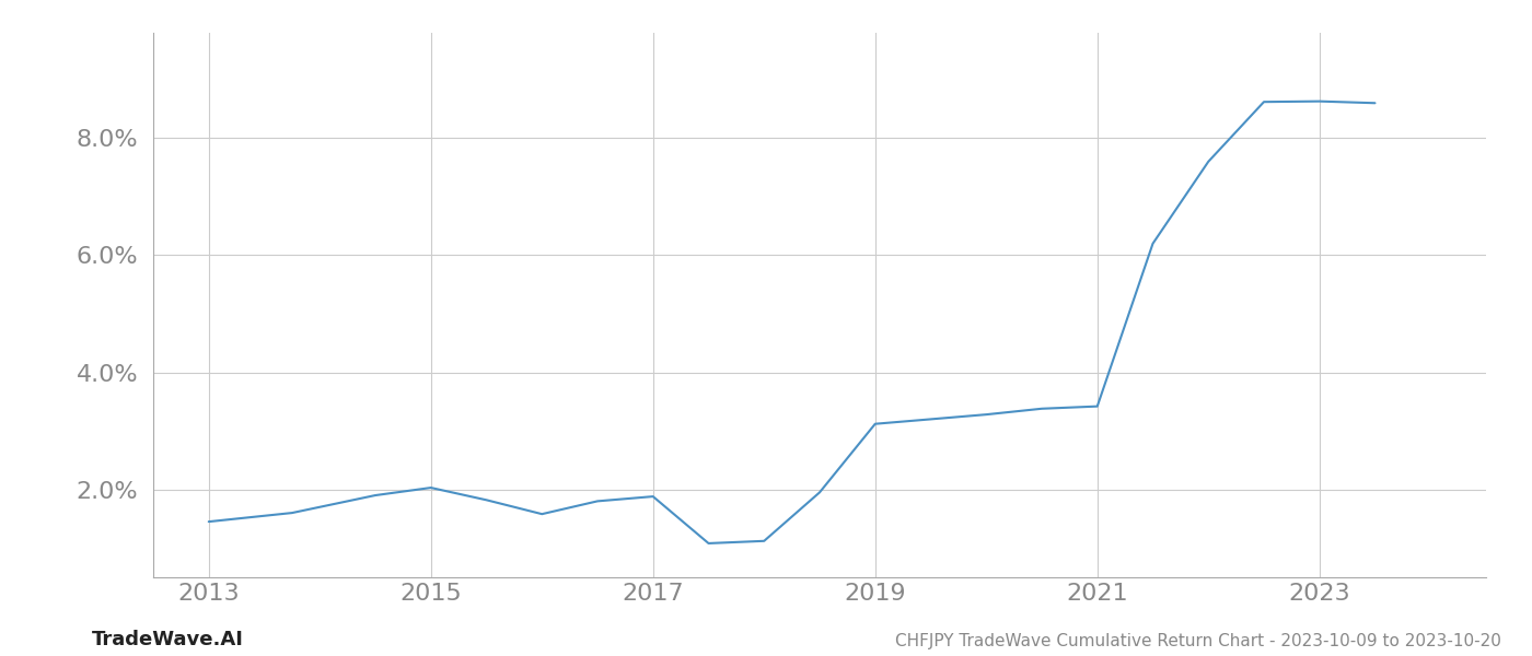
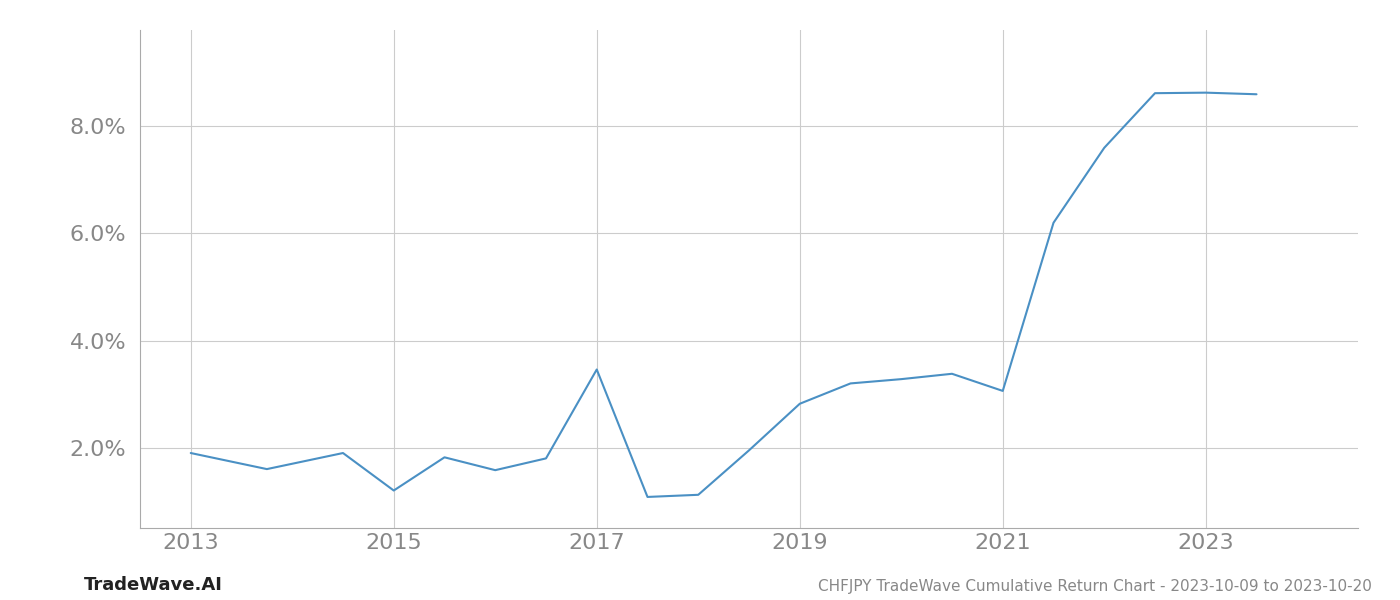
2013: 1.45% -> 1.90%
2015: 2.03% -> 1.20%
2017: 1.88% -> 3.46%
2019: 3.12% -> 2.82%
2021: 3.42% -> 3.06%
